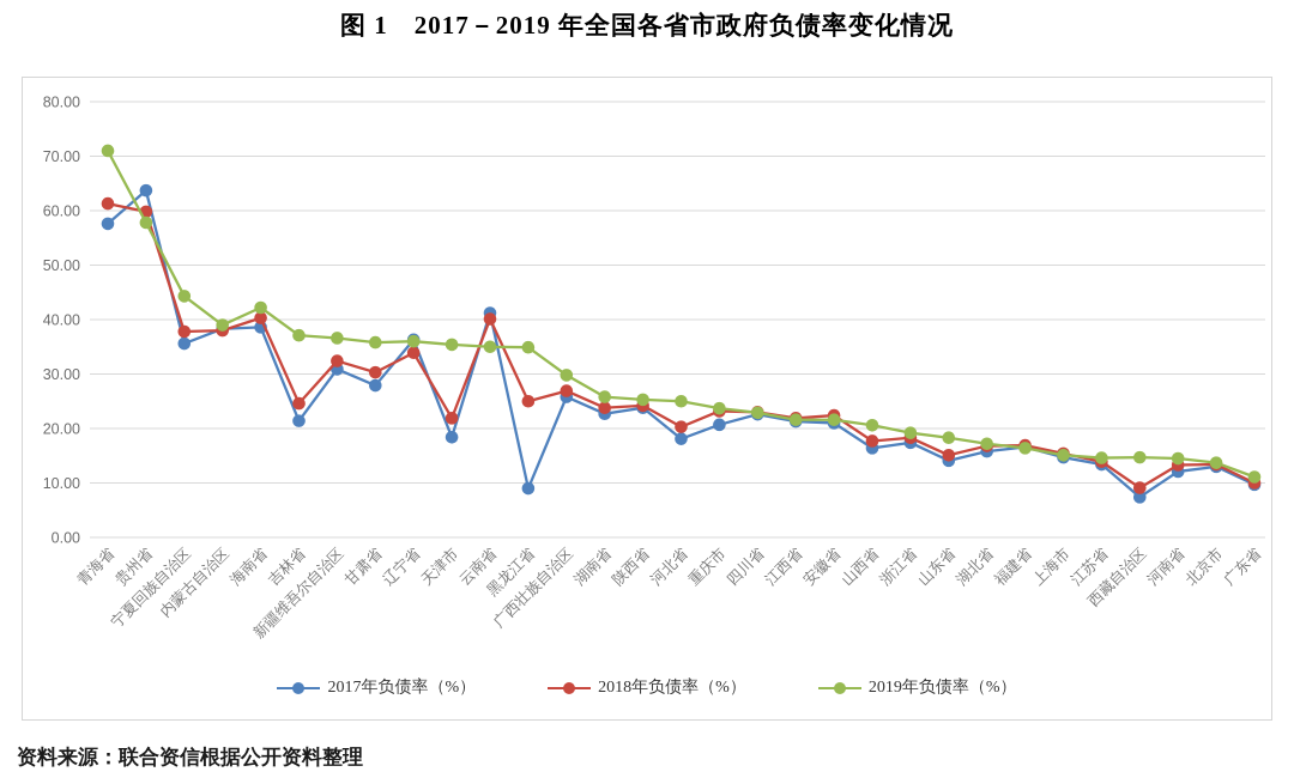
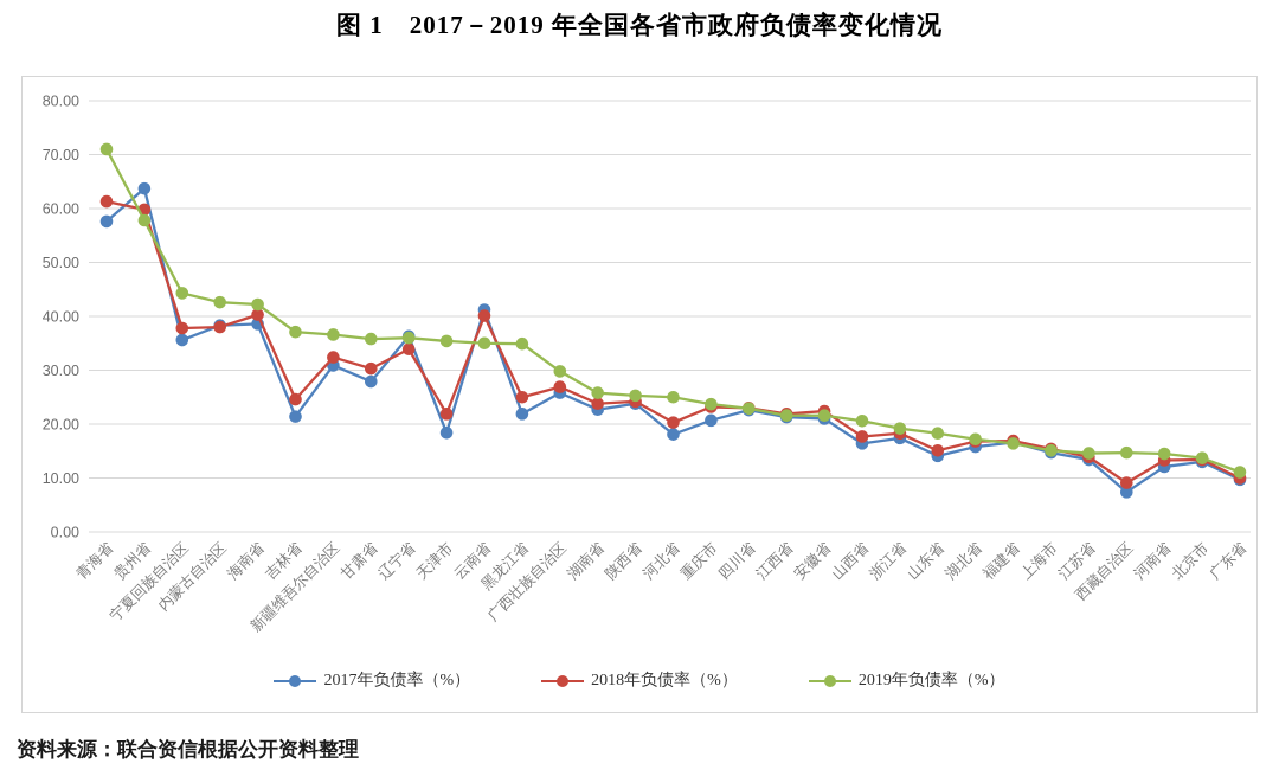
2019年负债率（%）/内蒙古自治区: 39 -> 43
2017年负债率（%）/黑龙江省: 9 -> 22
